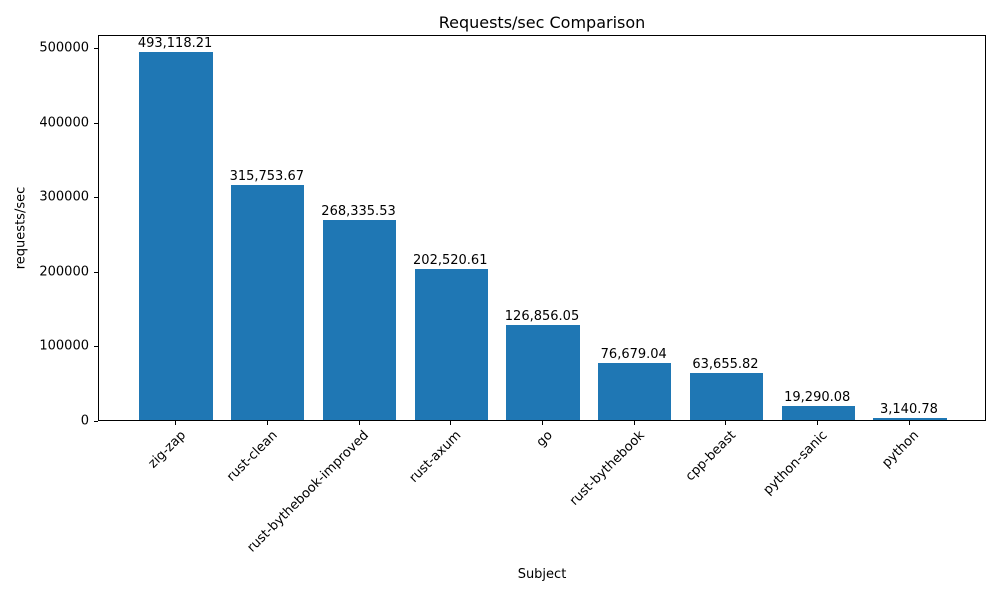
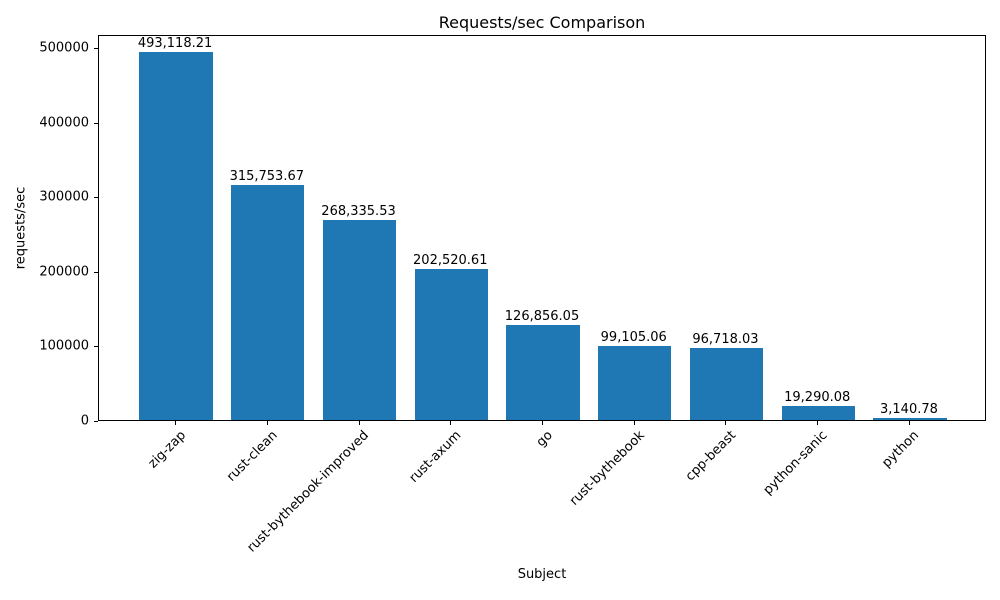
rust-bythebook: 76,679.04 -> 99,105.06
cpp-beast: 63,655.82 -> 96,718.03
